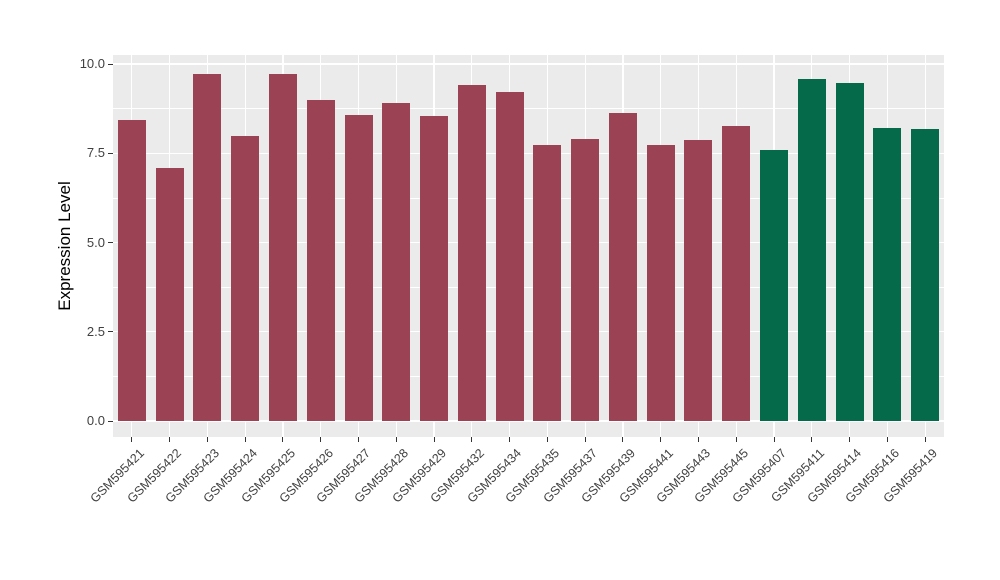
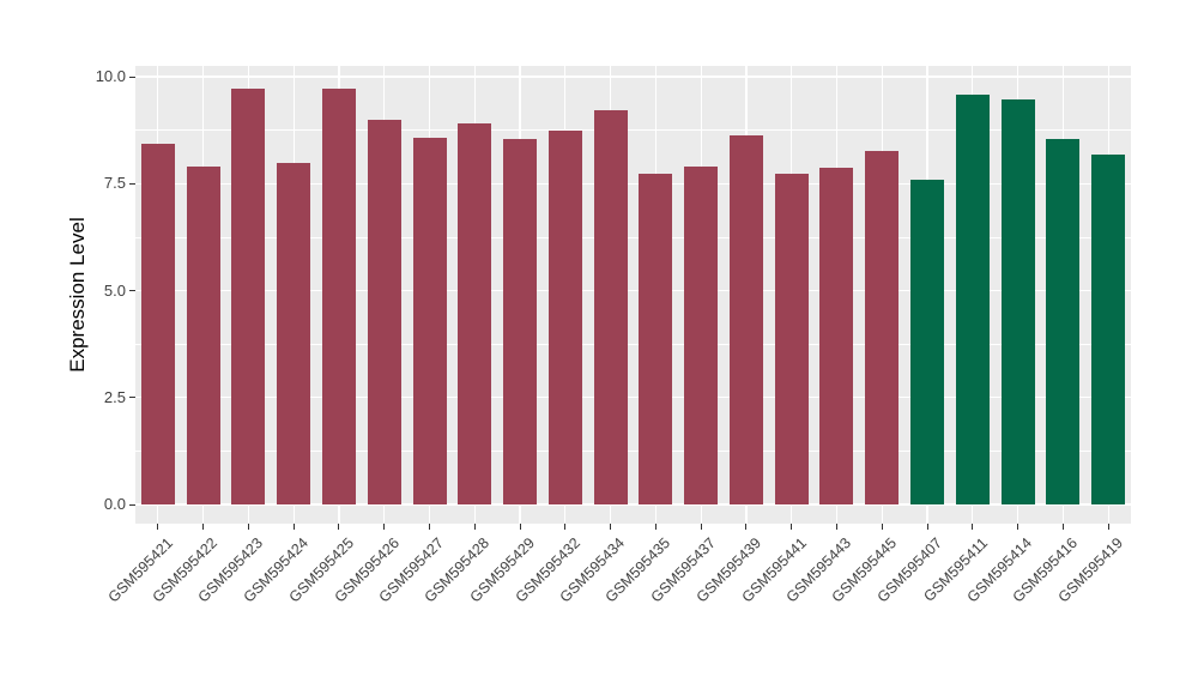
GSM595422: 7.1 -> 7.9
GSM595432: 9.4 -> 8.8
GSM595416: 8.2 -> 8.5
